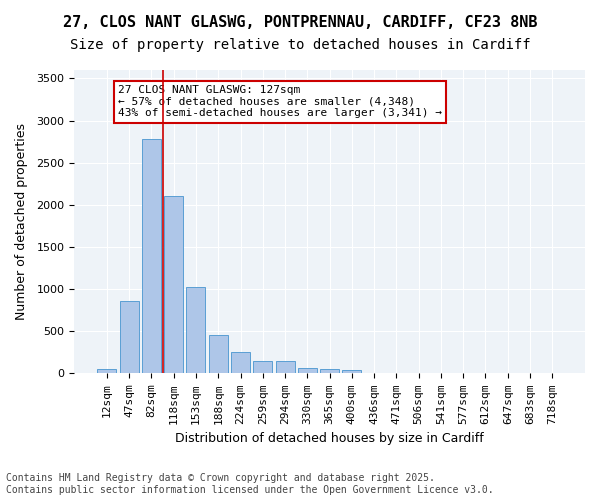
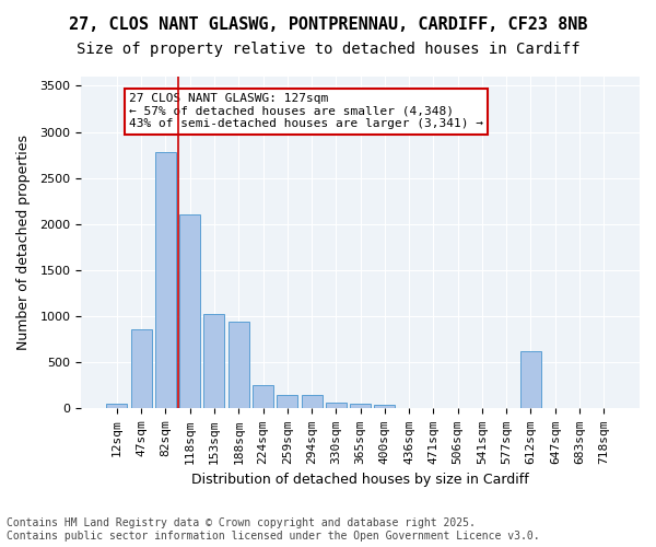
188sqm: 460 -> 940
612sqm: 0 -> 620
